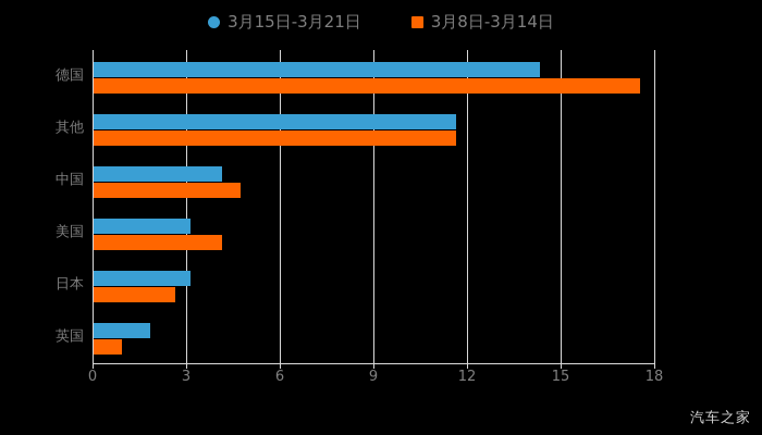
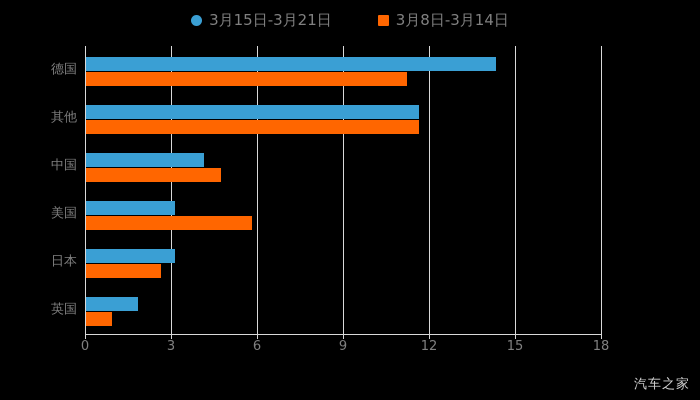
3月8日-3月14日/德国: 17.5 -> 11.2
3月8日-3月14日/美国: 4.1 -> 5.8
